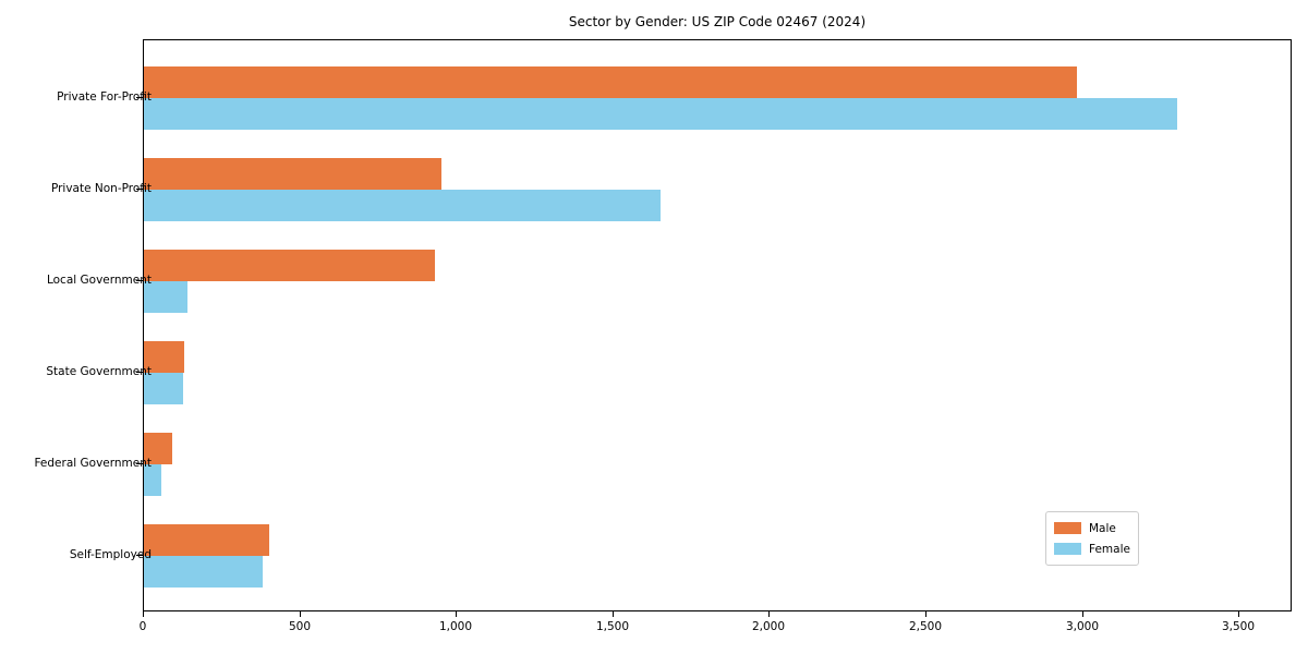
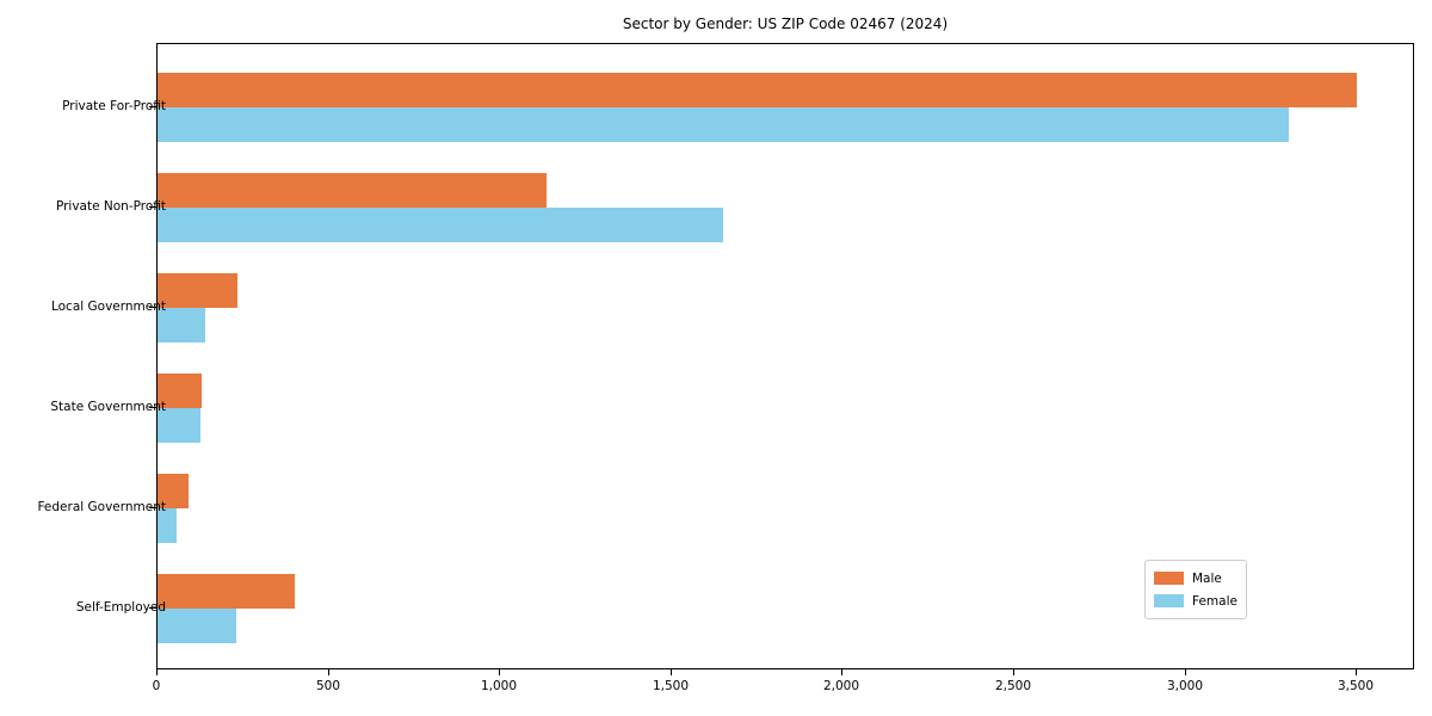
Male/Private For-Profit: 2980 -> 3500
Male/Private Non-Profit: 950 -> 1140
Male/Local Government: 930 -> 240
Female/Self-Employed: 380 -> 230
